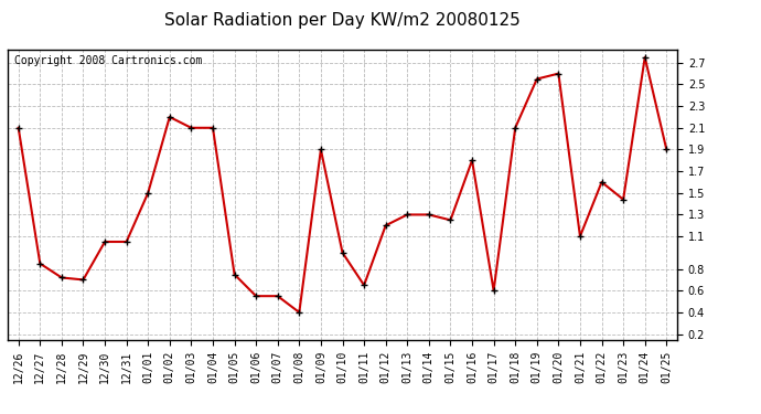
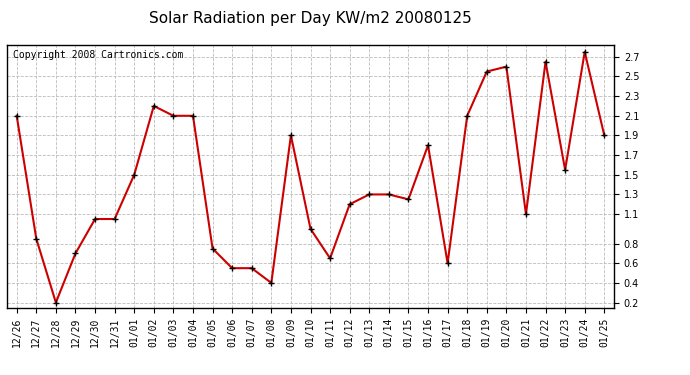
12/28: 0.72 -> 0.20
01/22: 1.60 -> 2.65
01/23: 1.44 -> 1.55
